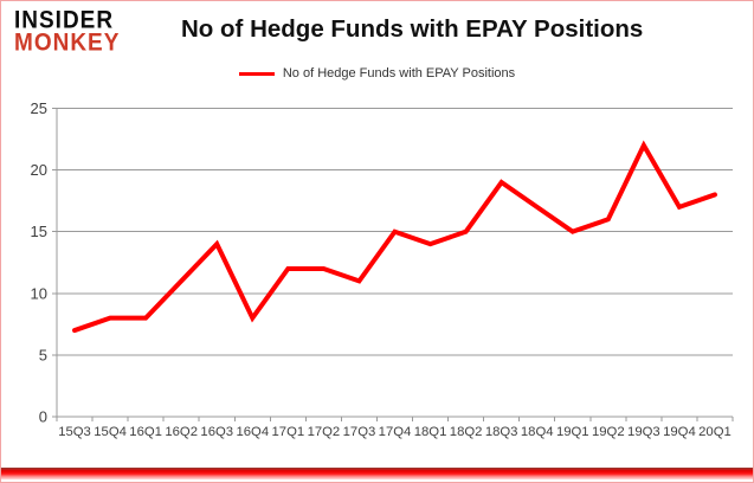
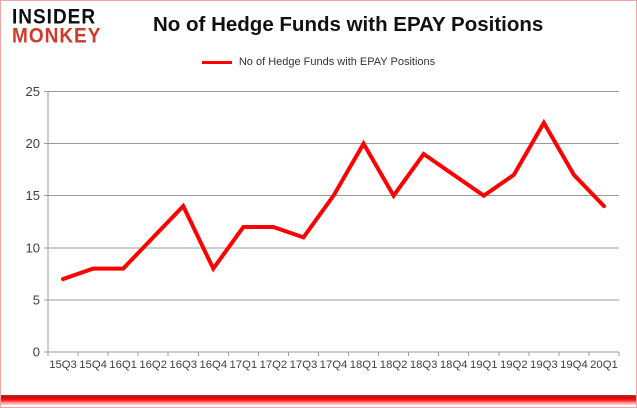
18Q1: 14 -> 20
19Q2: 16 -> 17
20Q1: 18 -> 14
